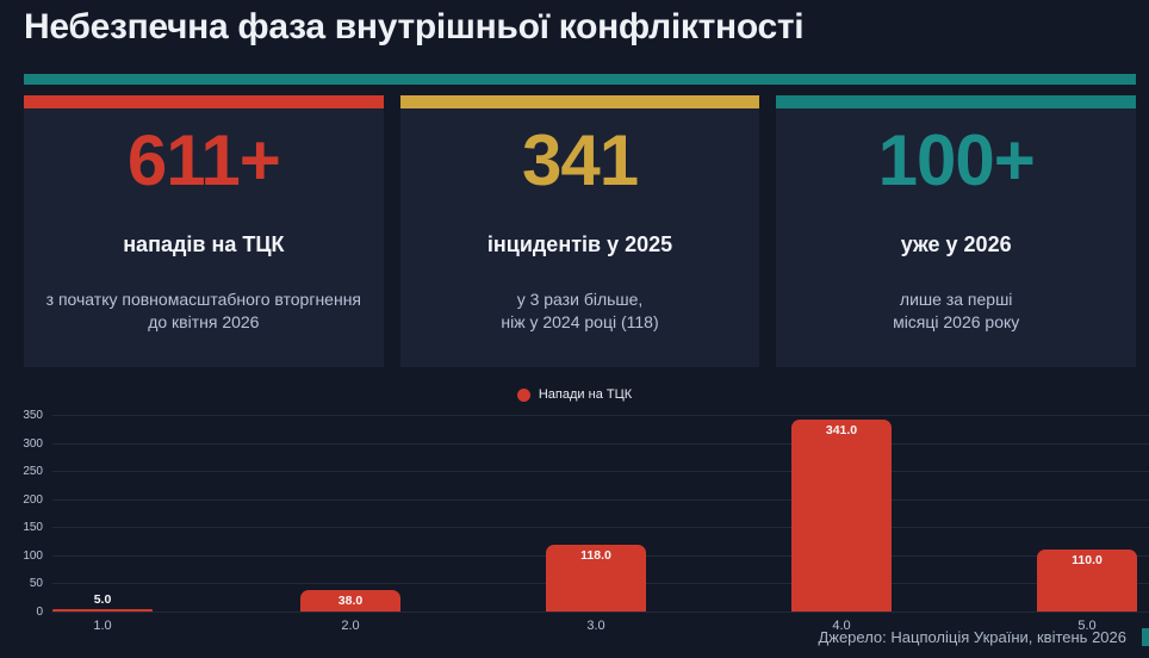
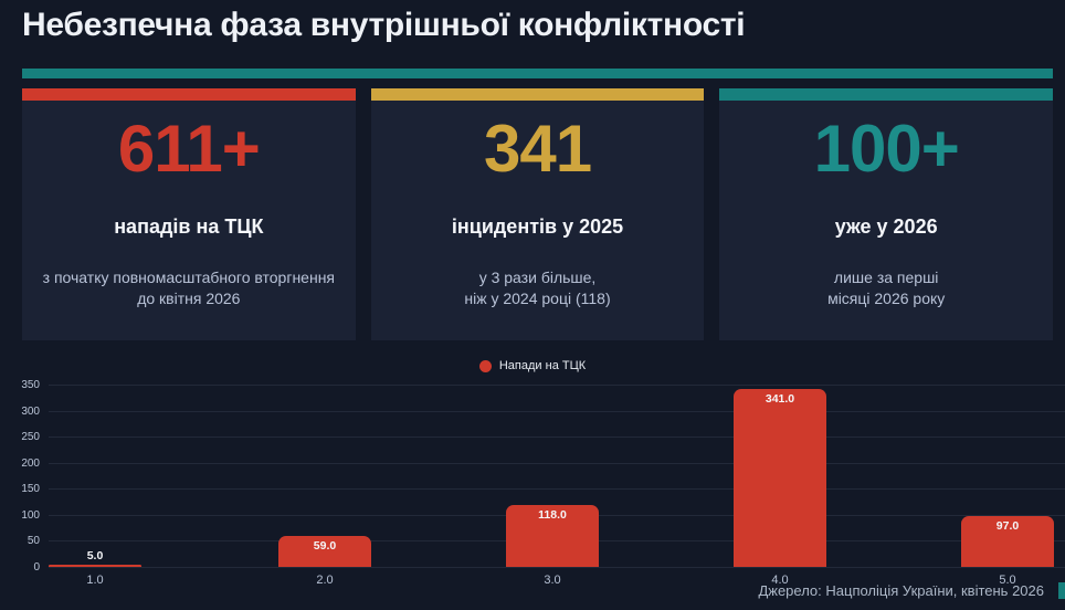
2.0: 38.0 -> 59.0
5.0: 110.0 -> 97.0
